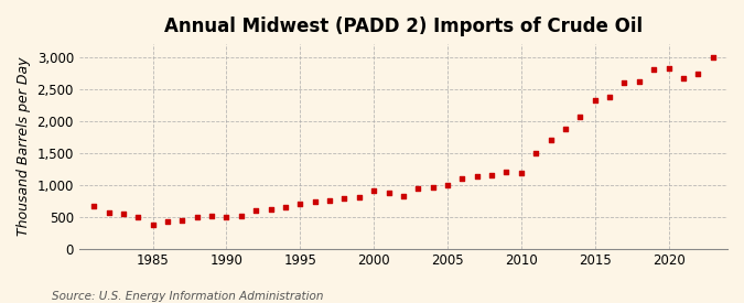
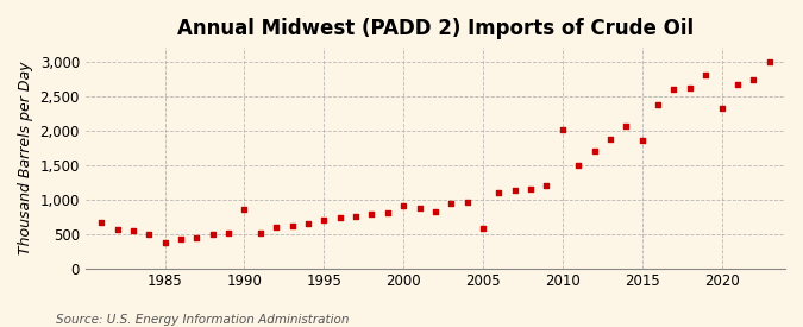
1990: 490 -> 860
2005: 1,000 -> 580
2010: 1,190 -> 2,020
2015: 2,320 -> 1,860
2020: 2,820 -> 2,320
